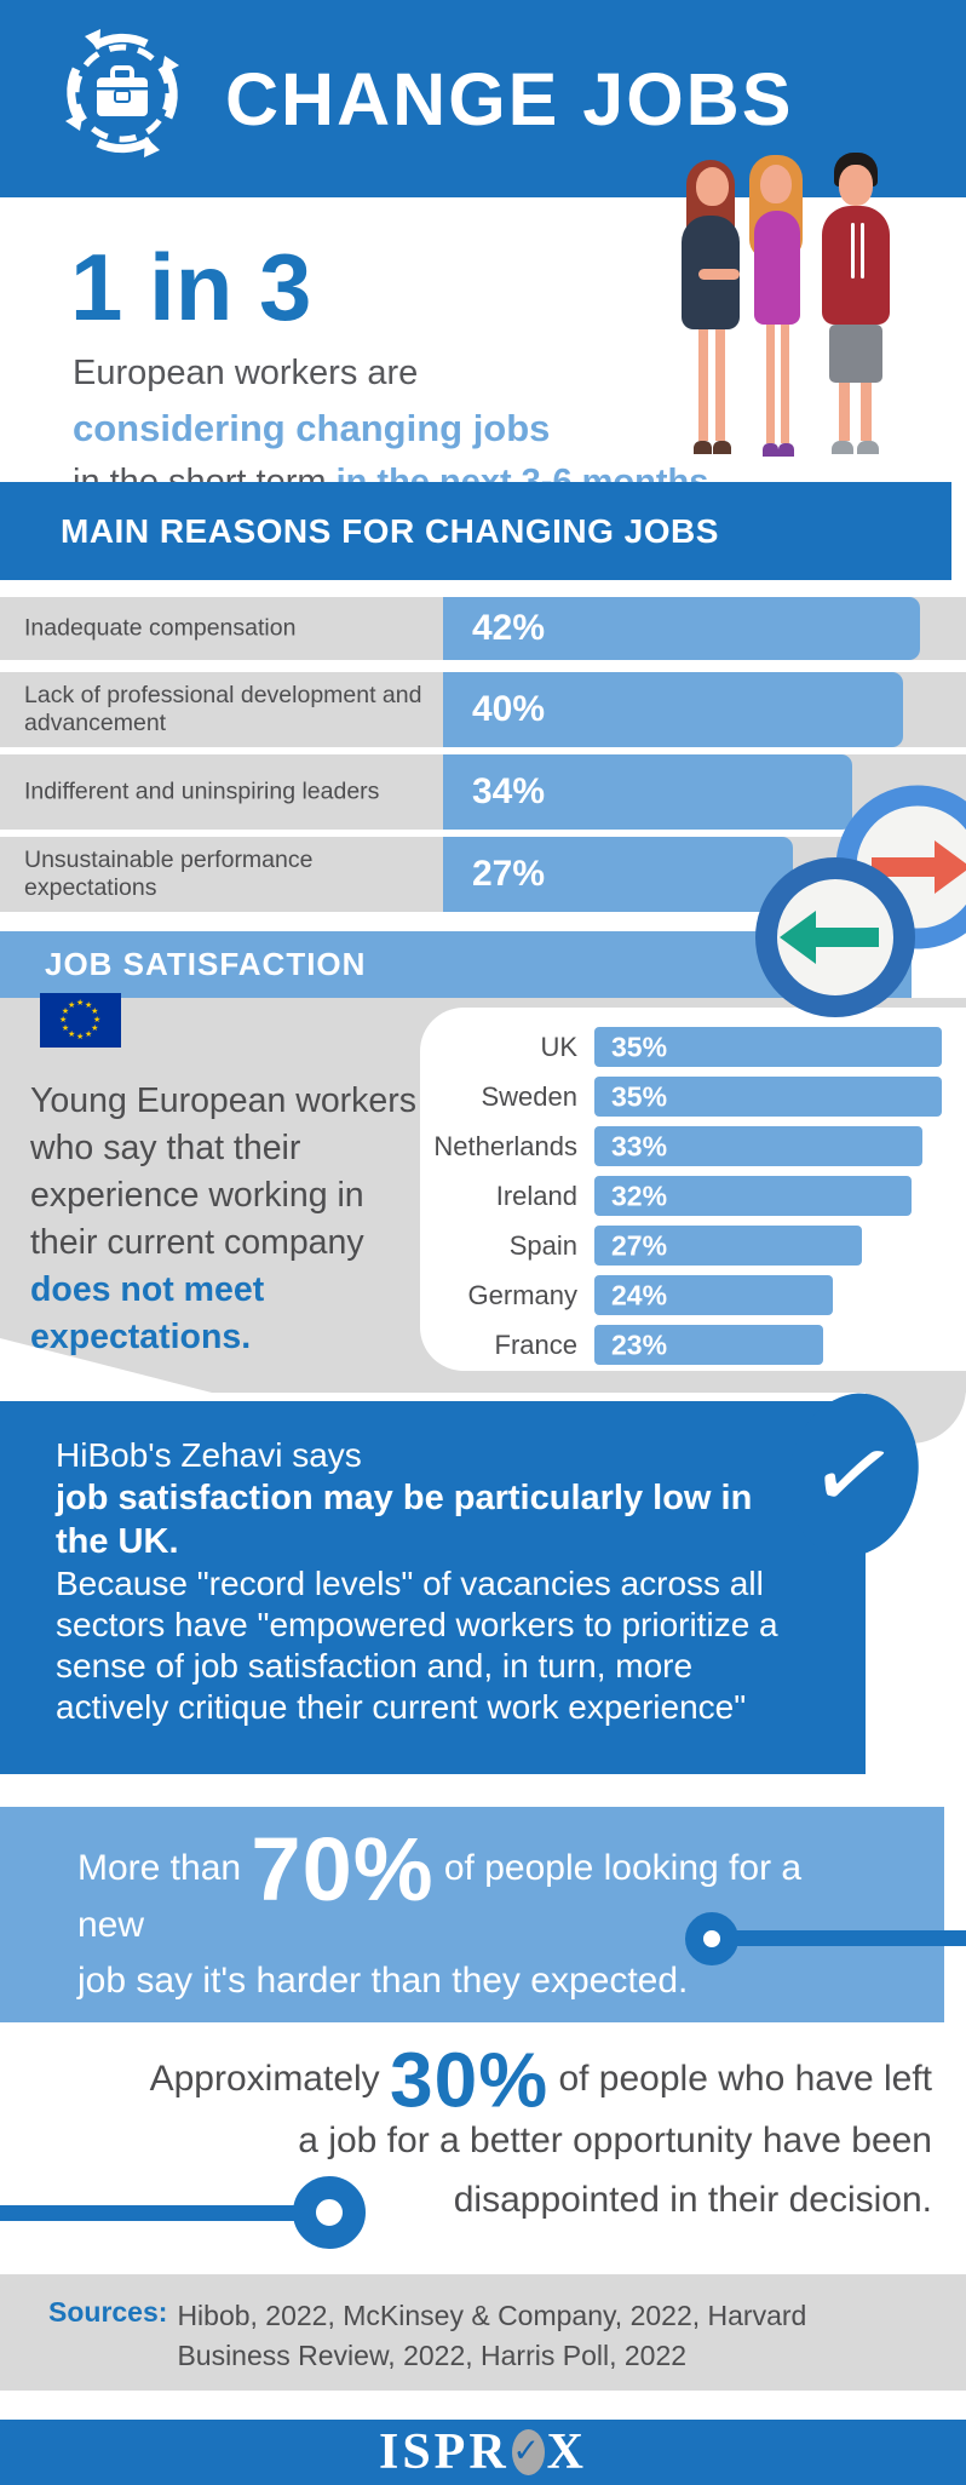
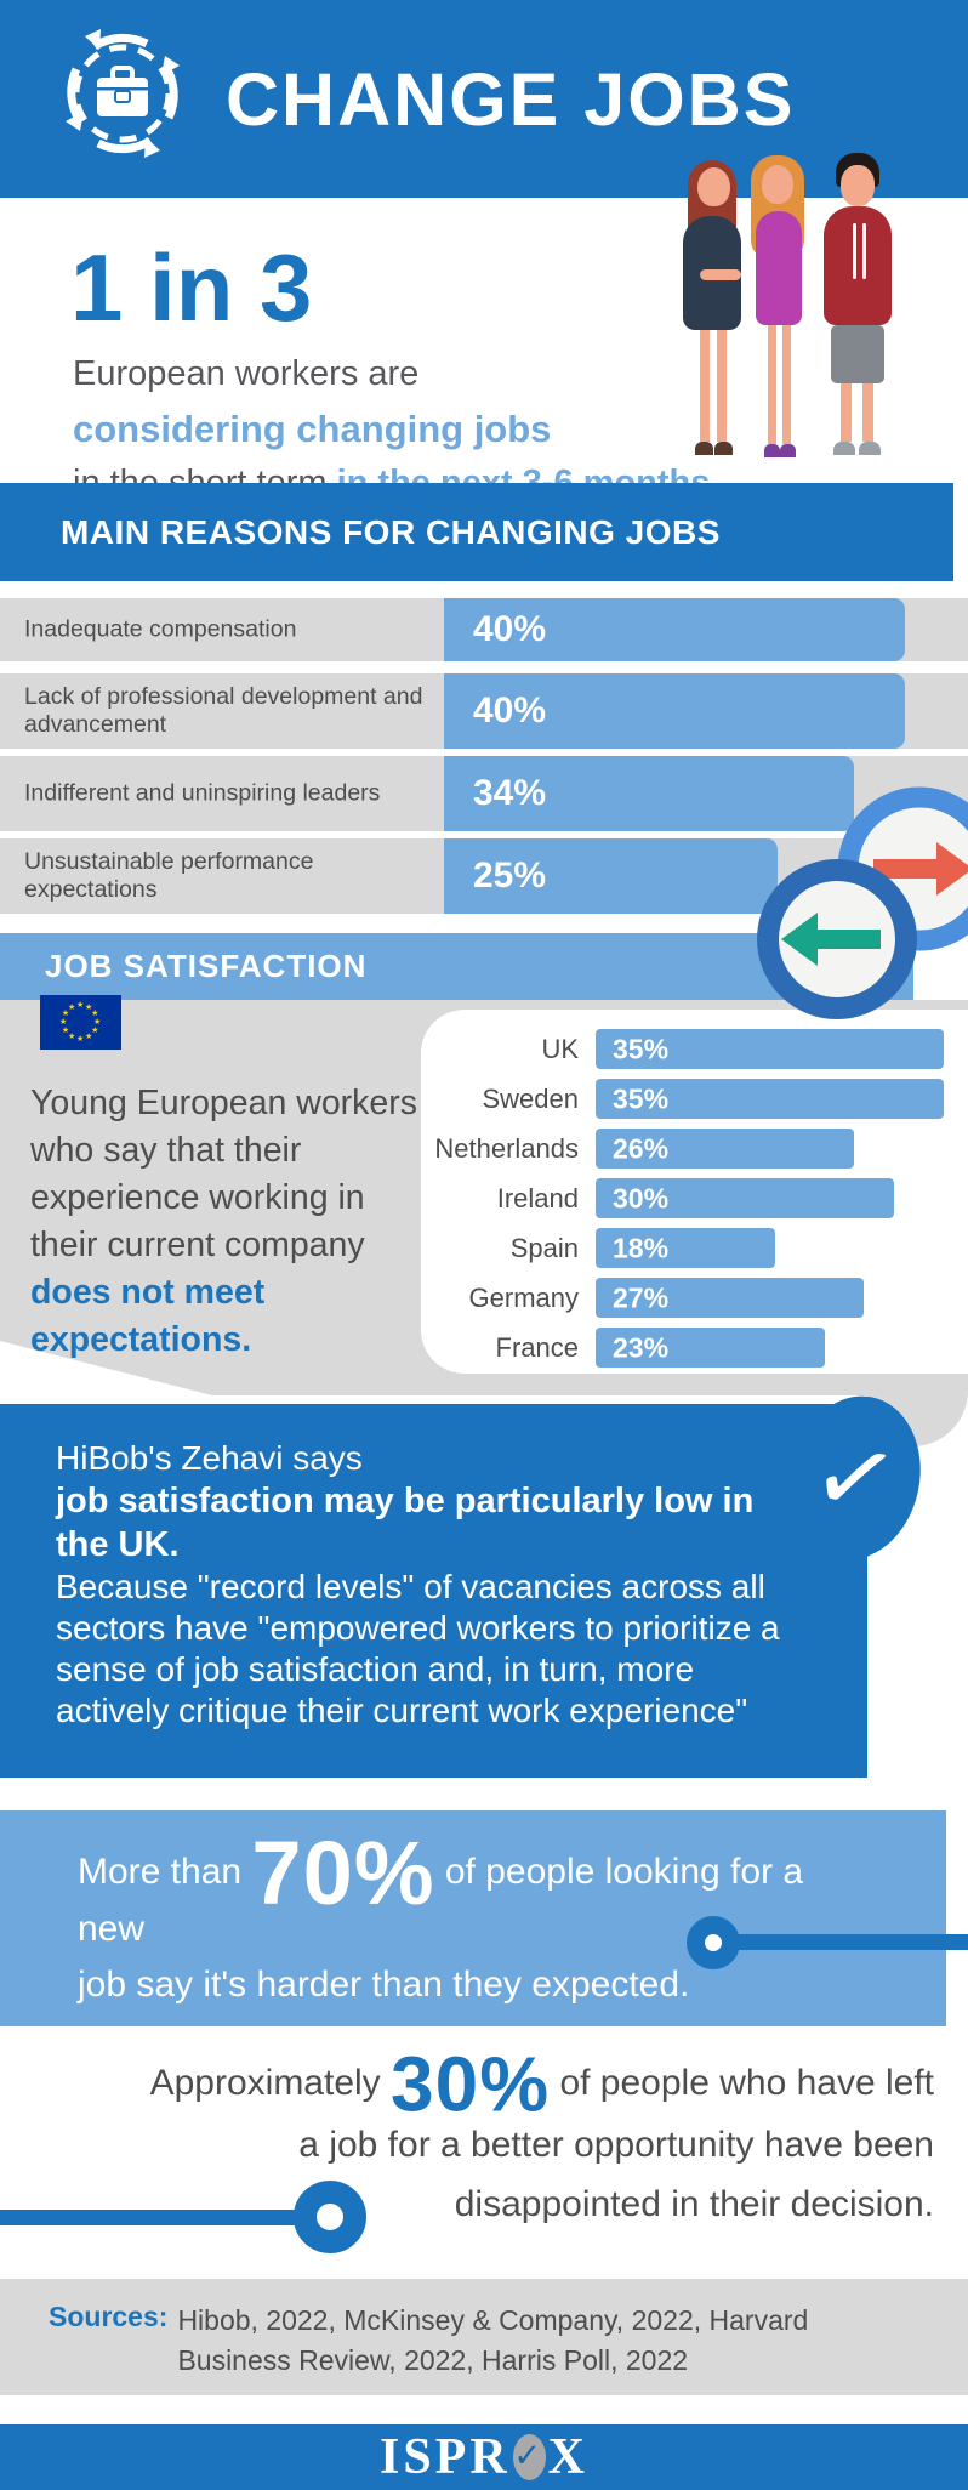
MAIN REASONS FOR CHANGING JOBS/Inadequate compensation: 42% -> 40%
MAIN REASONS FOR CHANGING JOBS/Unsustainable performance expectations: 27% -> 25%
JOB SATISFACTION/Netherlands: 33% -> 26%
JOB SATISFACTION/Ireland: 32% -> 30%
JOB SATISFACTION/Spain: 27% -> 18%
JOB SATISFACTION/Germany: 24% -> 27%
